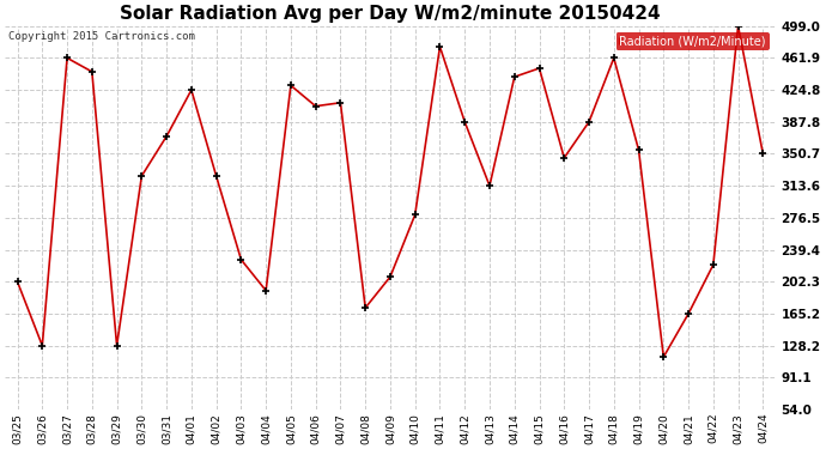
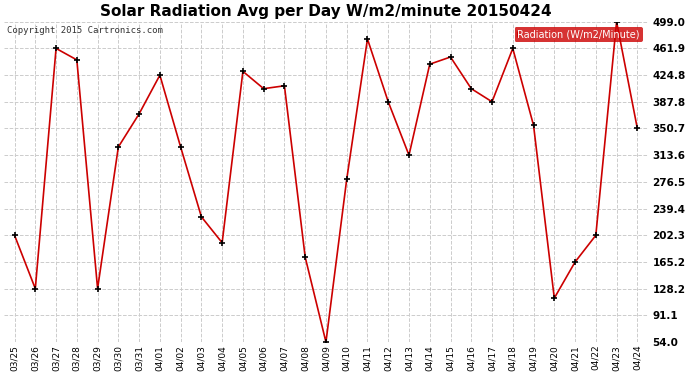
04/09: 208 -> 54
04/16: 346 -> 406
04/22: 222 -> 202
